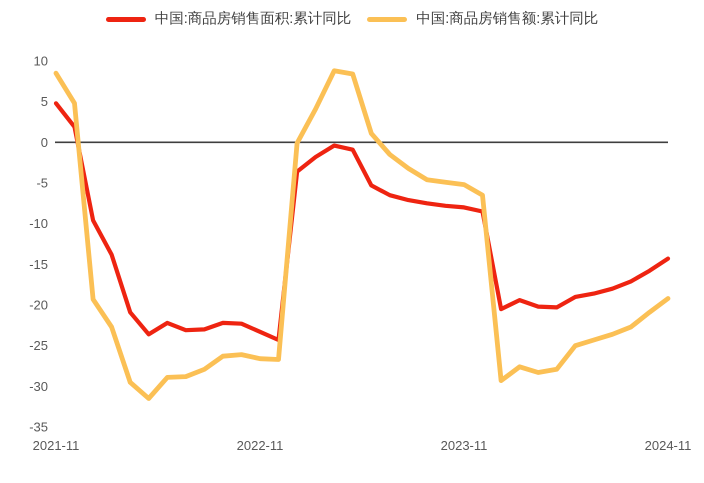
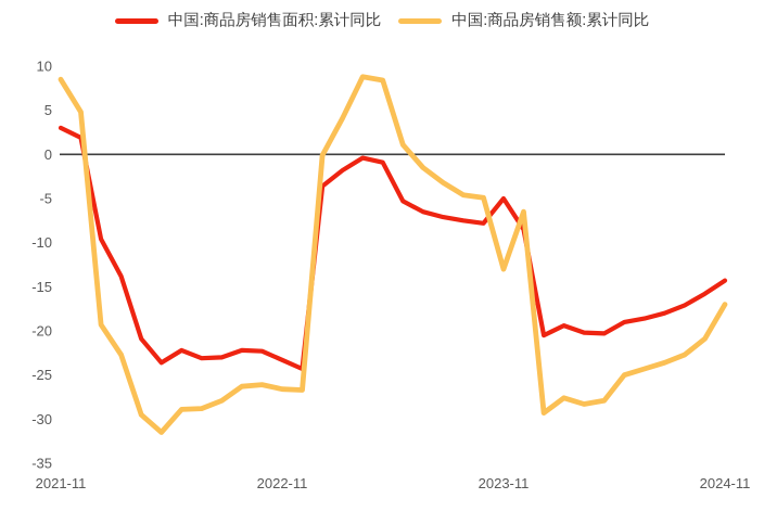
中国:商品房销售面积:累计同比/2021-11: 5 -> 3
中国:商品房销售面积:累计同比/2023-11: -8 -> -5
中国:商品房销售额:累计同比/2023-11: -5 -> -13
中国:商品房销售额:累计同比/2024-11: -19 -> -17
